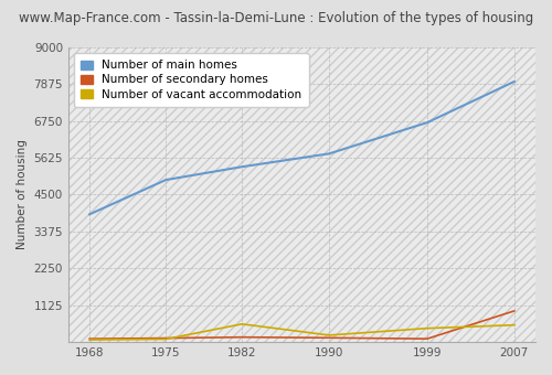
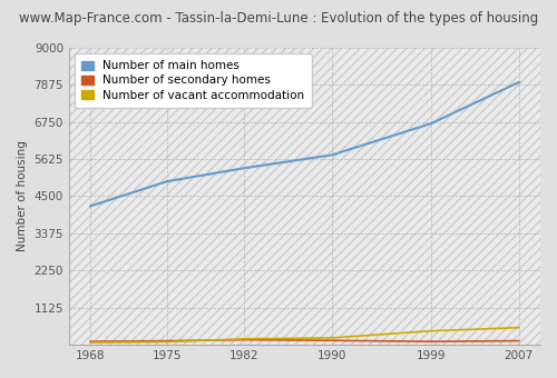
Number of main homes/1968: 3900 -> 4200
Number of vacant accommodation/1982: 550 -> 180
Number of secondary homes/2007: 950 -> 120
